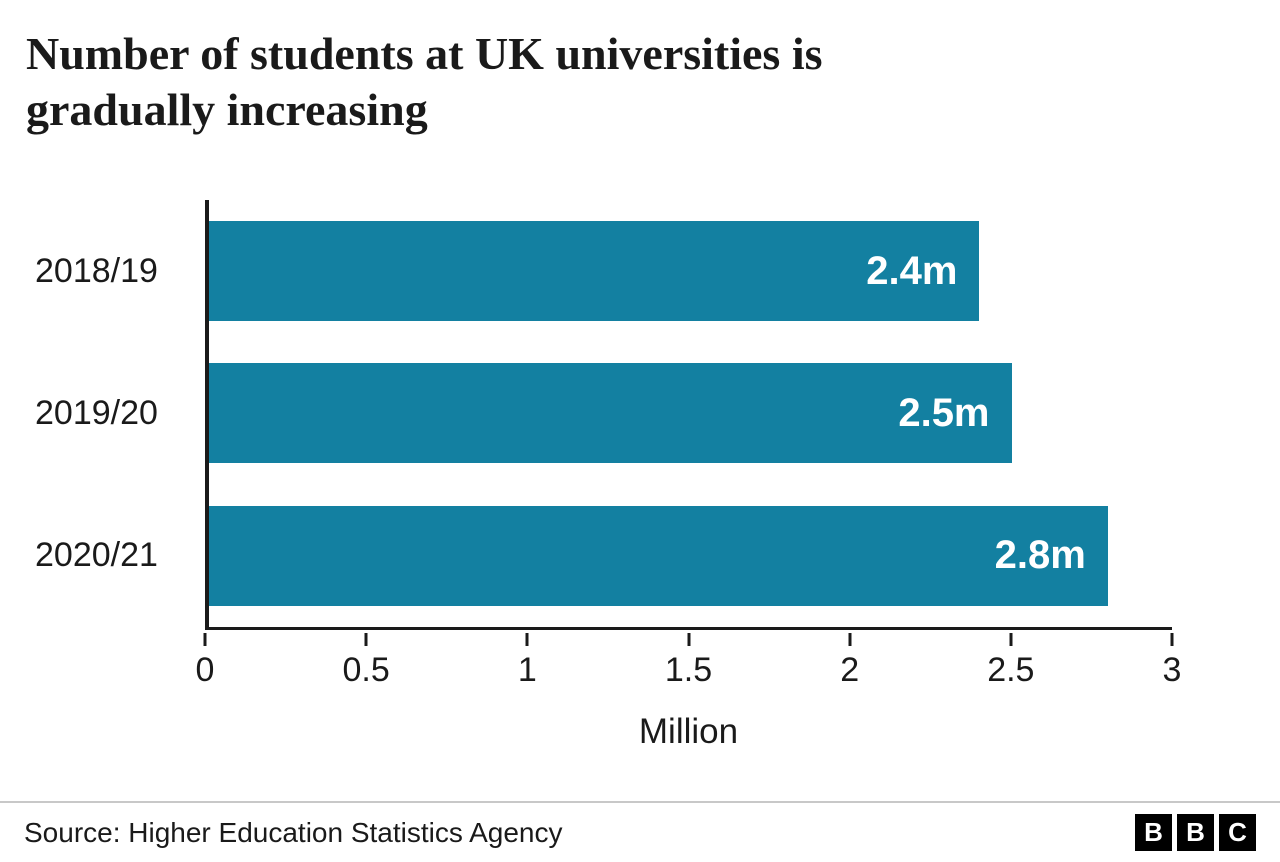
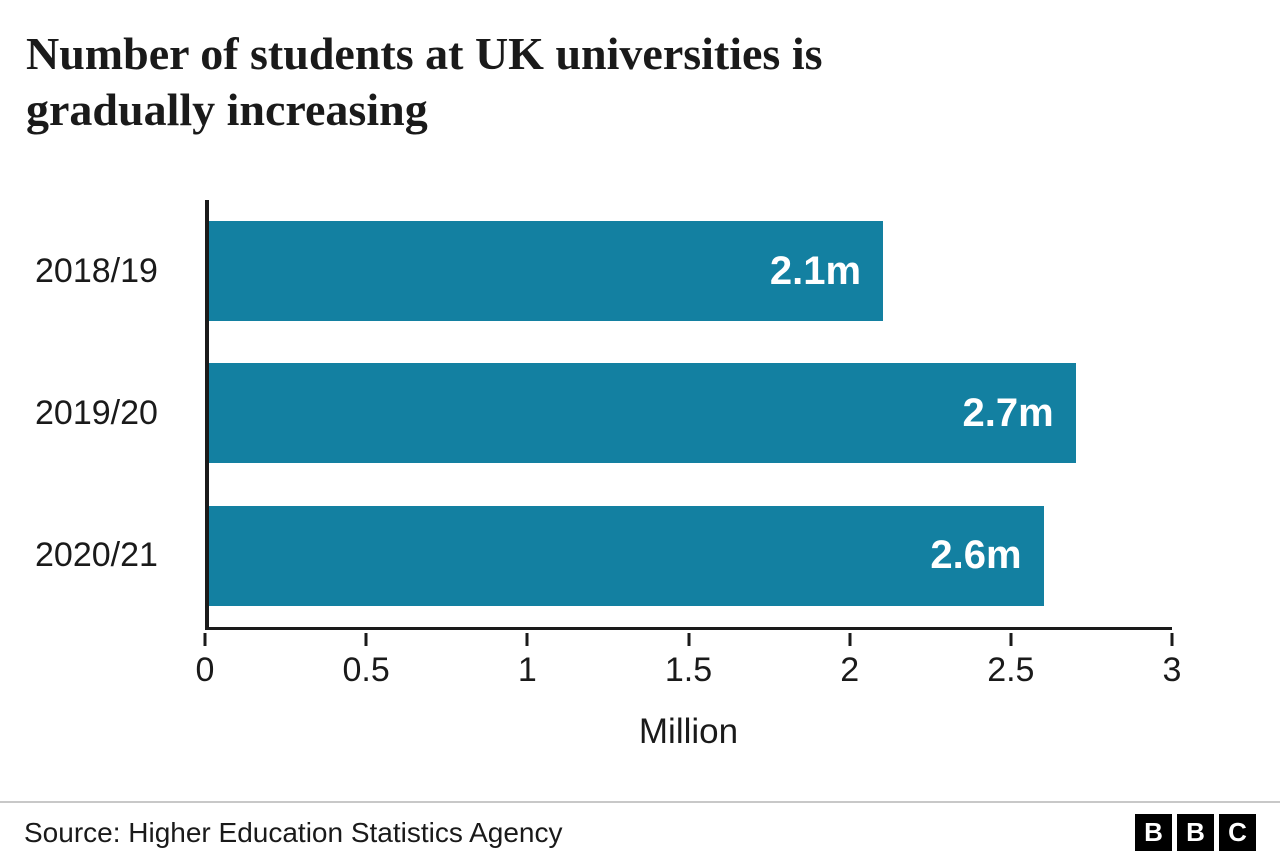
2018/19: 2.4m -> 2.1m
2019/20: 2.5m -> 2.7m
2020/21: 2.8m -> 2.6m
